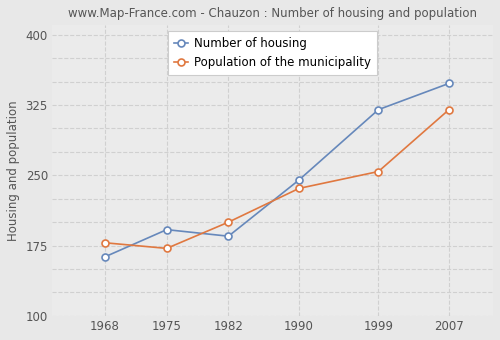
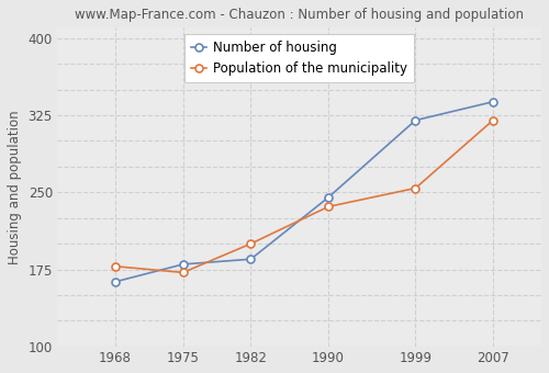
Number of housing/1975: 192 -> 180
Number of housing/2007: 348 -> 338
